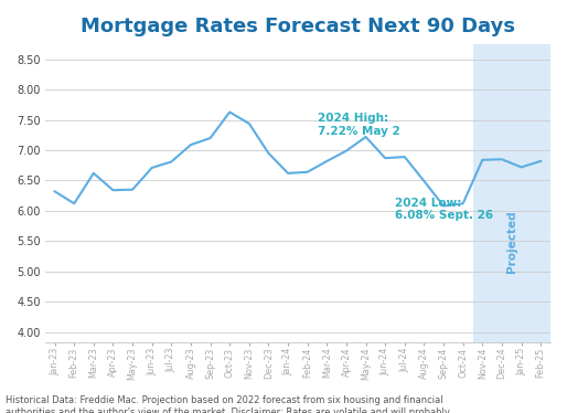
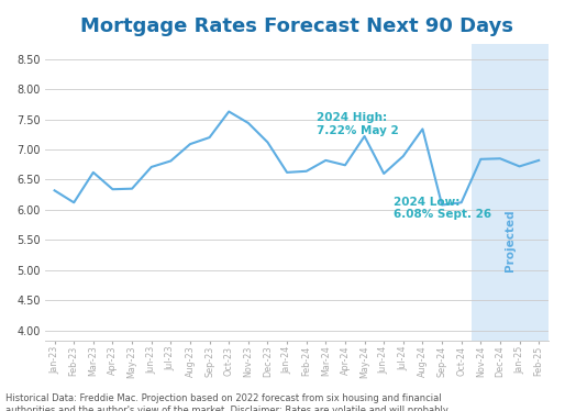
Dec-23: 6.95 -> 7.12
Apr-24: 6.99 -> 6.74
Jun-24: 6.87 -> 6.60
Aug-24: 6.49 -> 7.34
